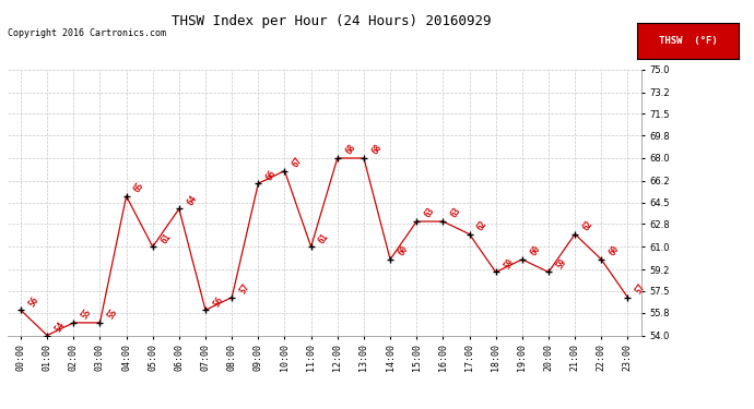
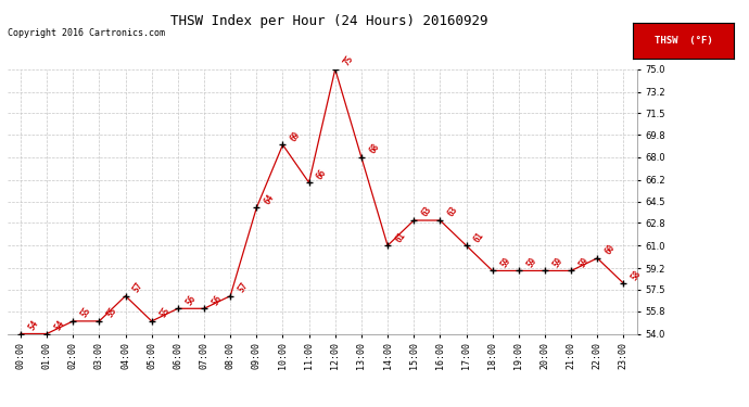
00:00: 56 -> 54
04:00: 65 -> 57
05:00: 61 -> 55
06:00: 64 -> 56
09:00: 66 -> 64
10:00: 67 -> 69
11:00: 61 -> 66
12:00: 68 -> 75
14:00: 60 -> 61
17:00: 62 -> 61
19:00: 60 -> 59
21:00: 62 -> 59
23:00: 57 -> 58
